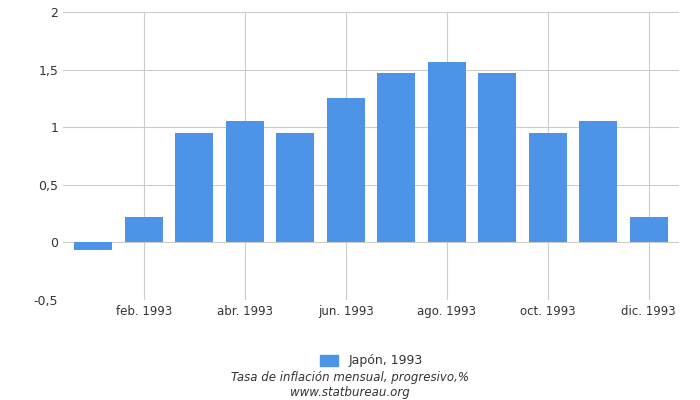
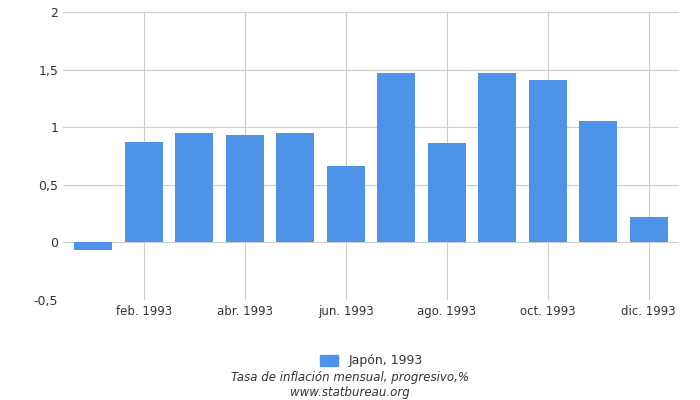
feb. 1993: 0,22 -> 0,87
abr. 1993: 1,05 -> 0,93
jun. 1993: 1,25 -> 0,66
ago. 1993: 1,57 -> 0,86
oct. 1993: 0,95 -> 1,41
